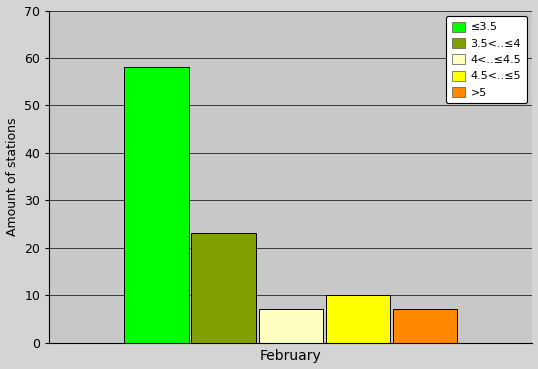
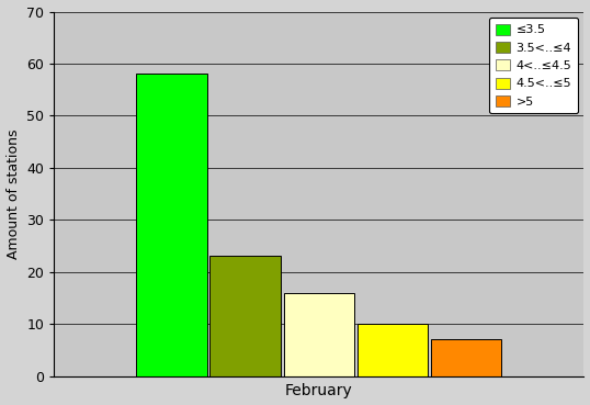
February: 7 -> 16
